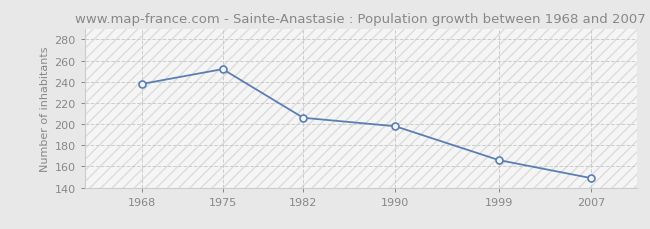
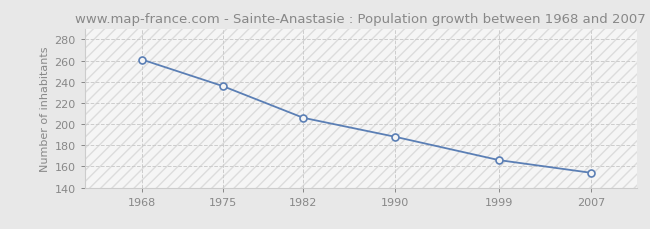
1968: 238 -> 261
1975: 252 -> 236
1990: 198 -> 188
2007: 149 -> 154
